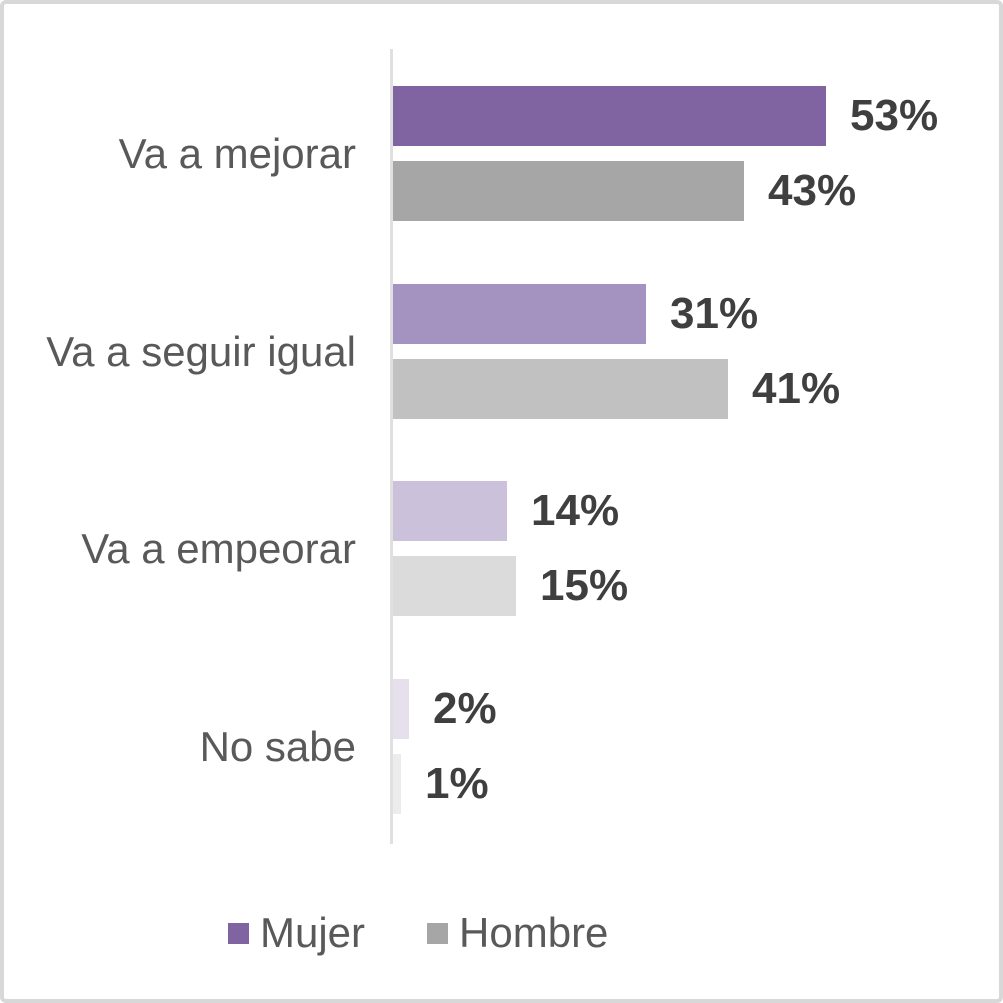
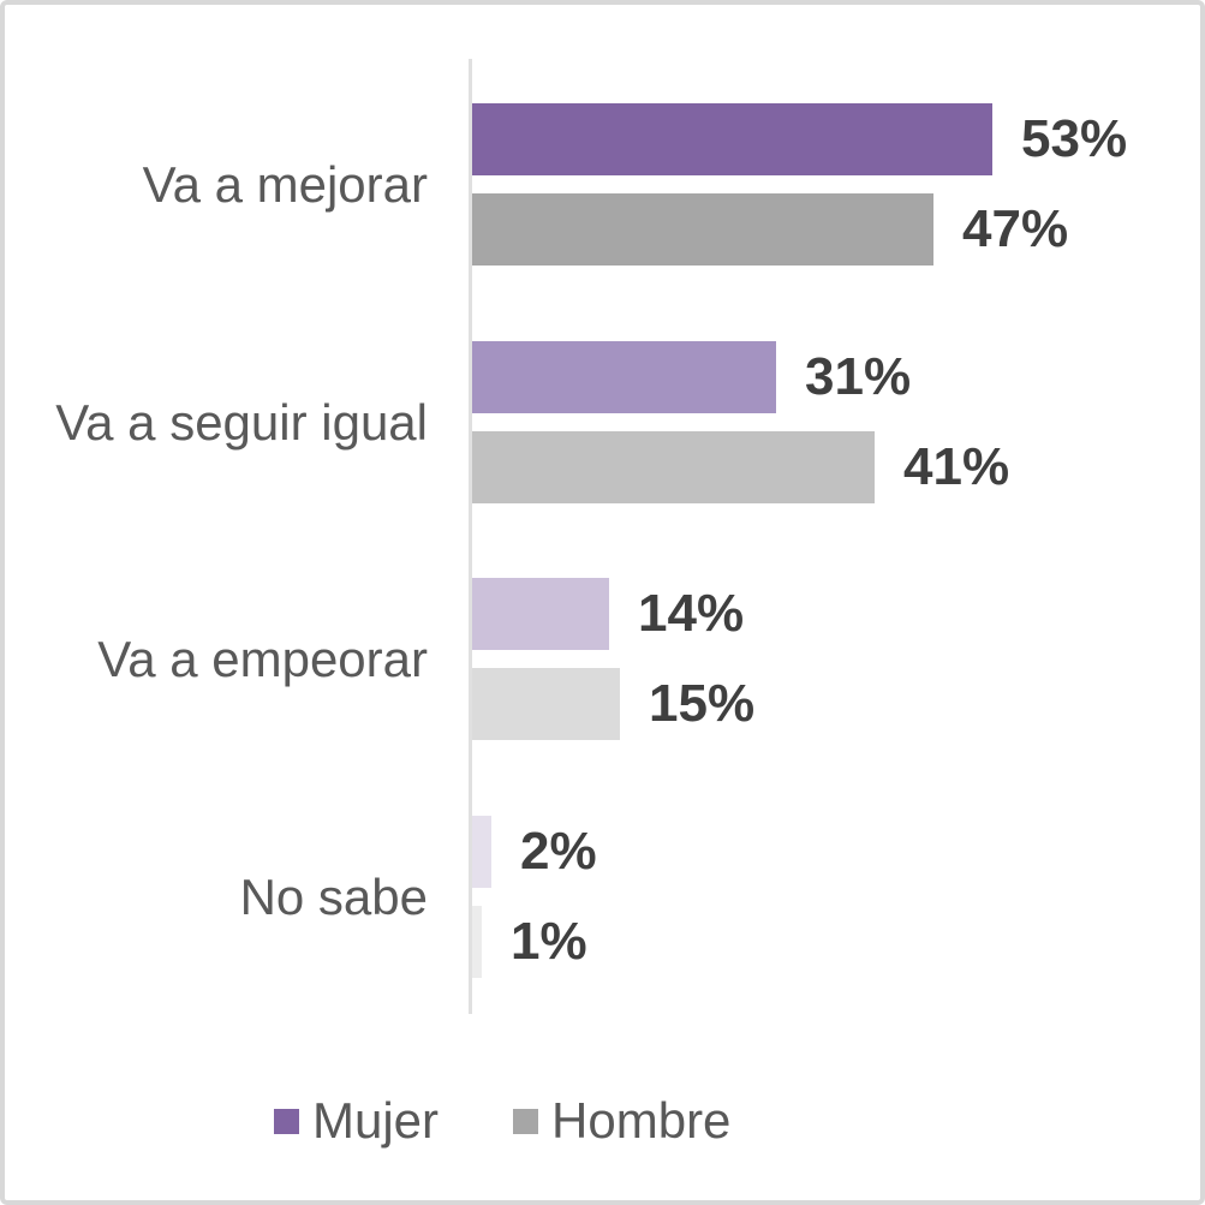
Hombre/Va a mejorar: 43% -> 47%
